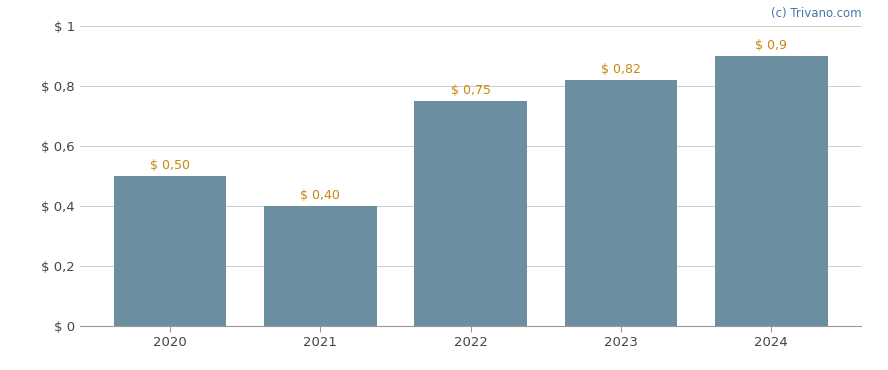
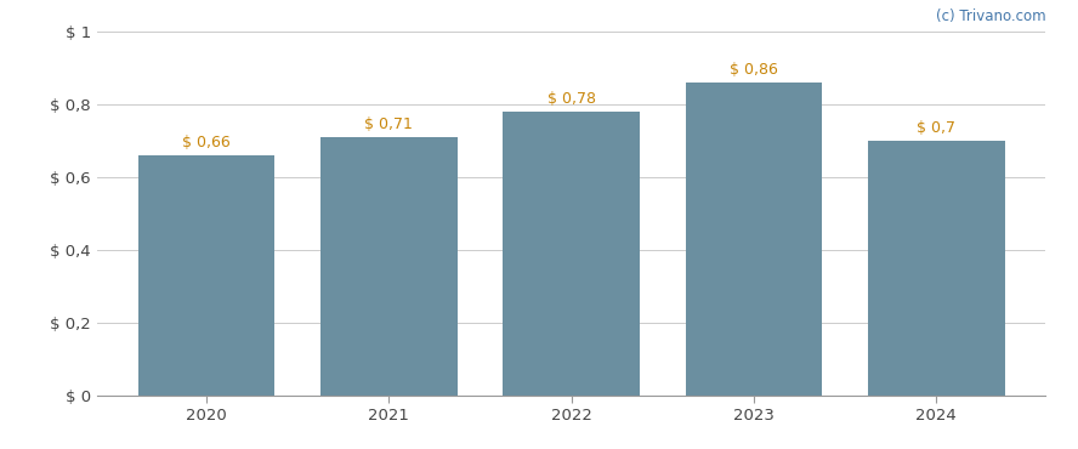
2020: 0,50 -> 0,66
2021: 0,40 -> 0,71
2022: 0,75 -> 0,78
2023: 0,82 -> 0,86
2024: 0,9 -> 0,7
